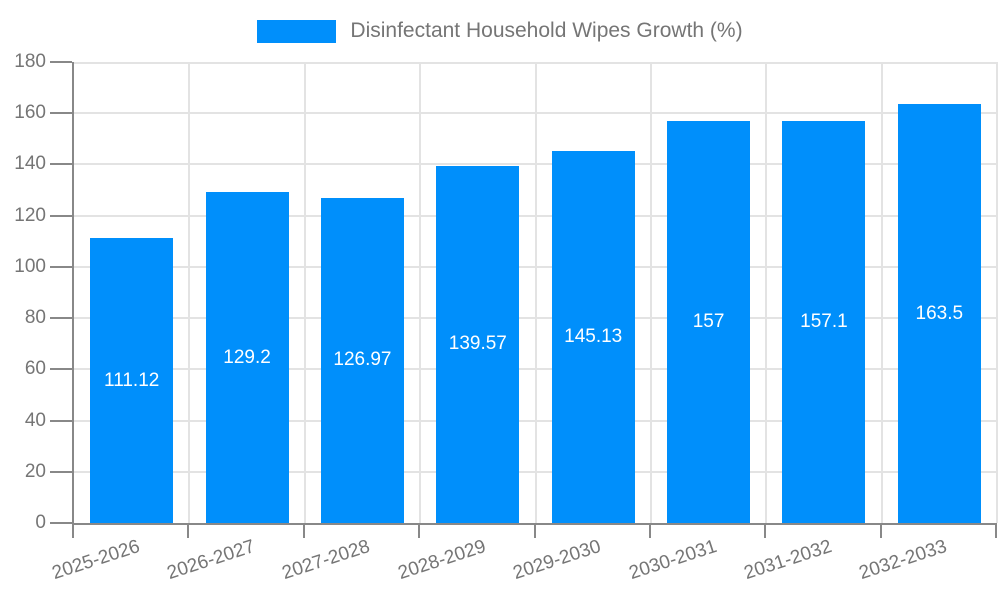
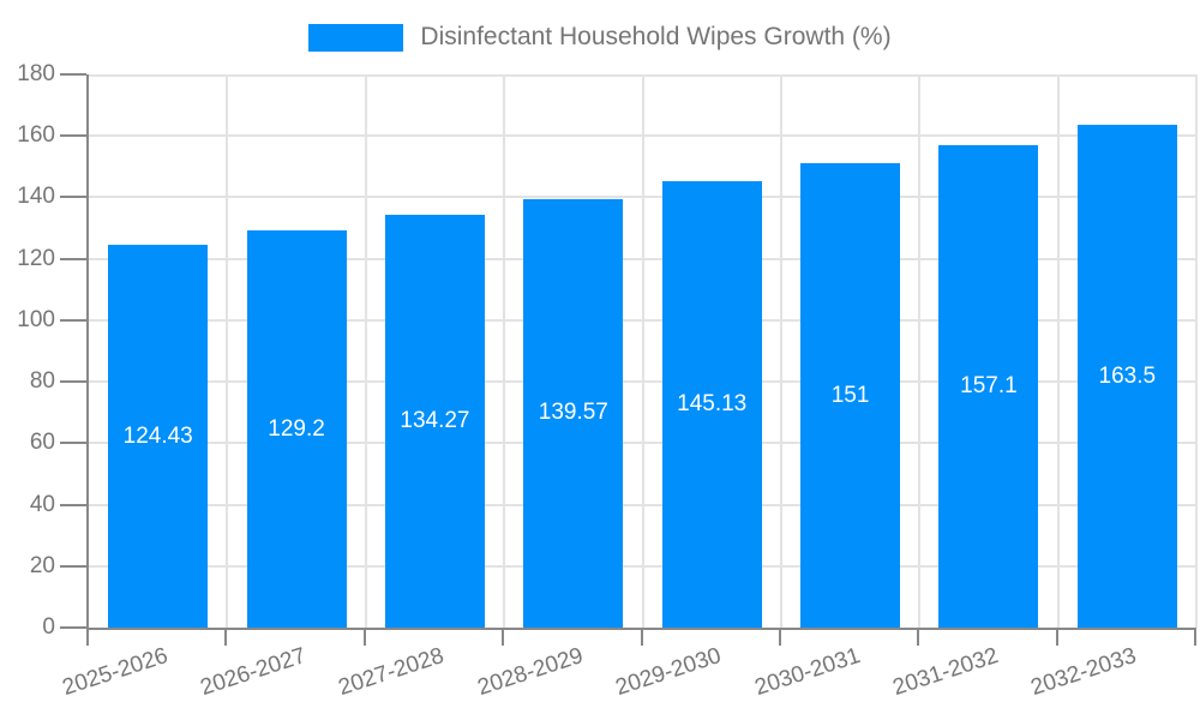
2025-2026: 111.12 -> 124.43
2027-2028: 126.97 -> 134.27
2030-2031: 157 -> 151
